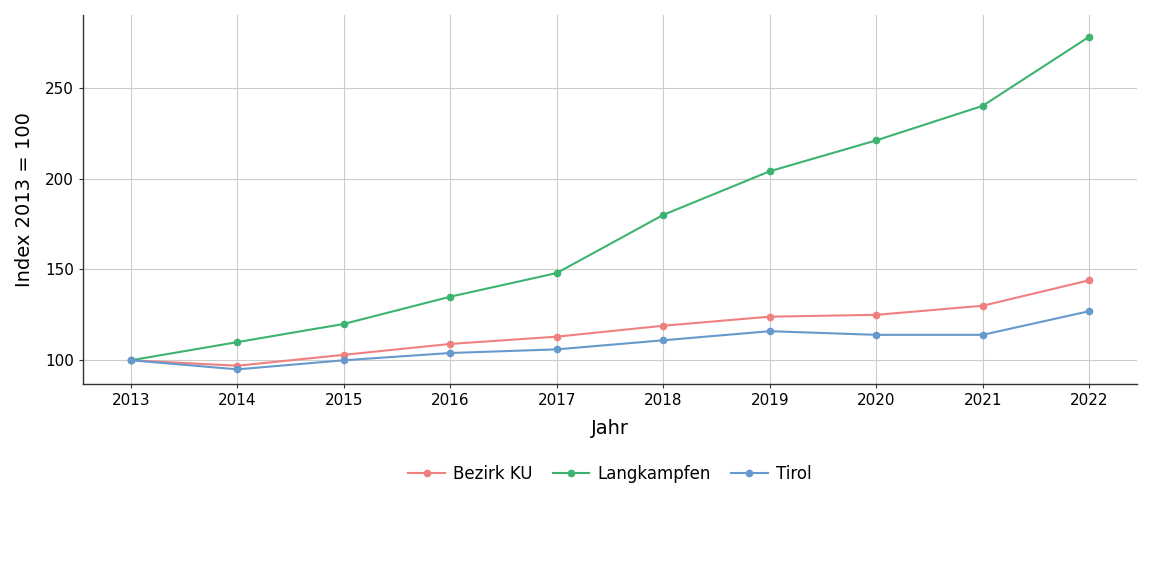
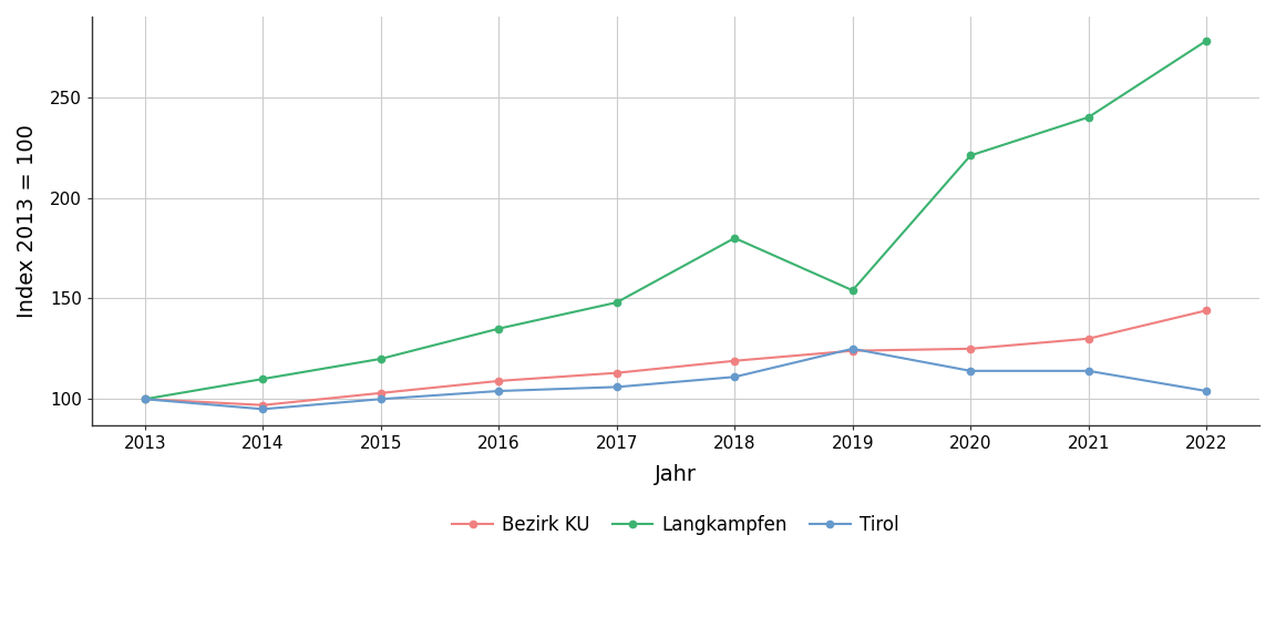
Langkampfen/2019: 204 -> 154
Tirol/2019: 116 -> 125
Tirol/2022: 127 -> 104
